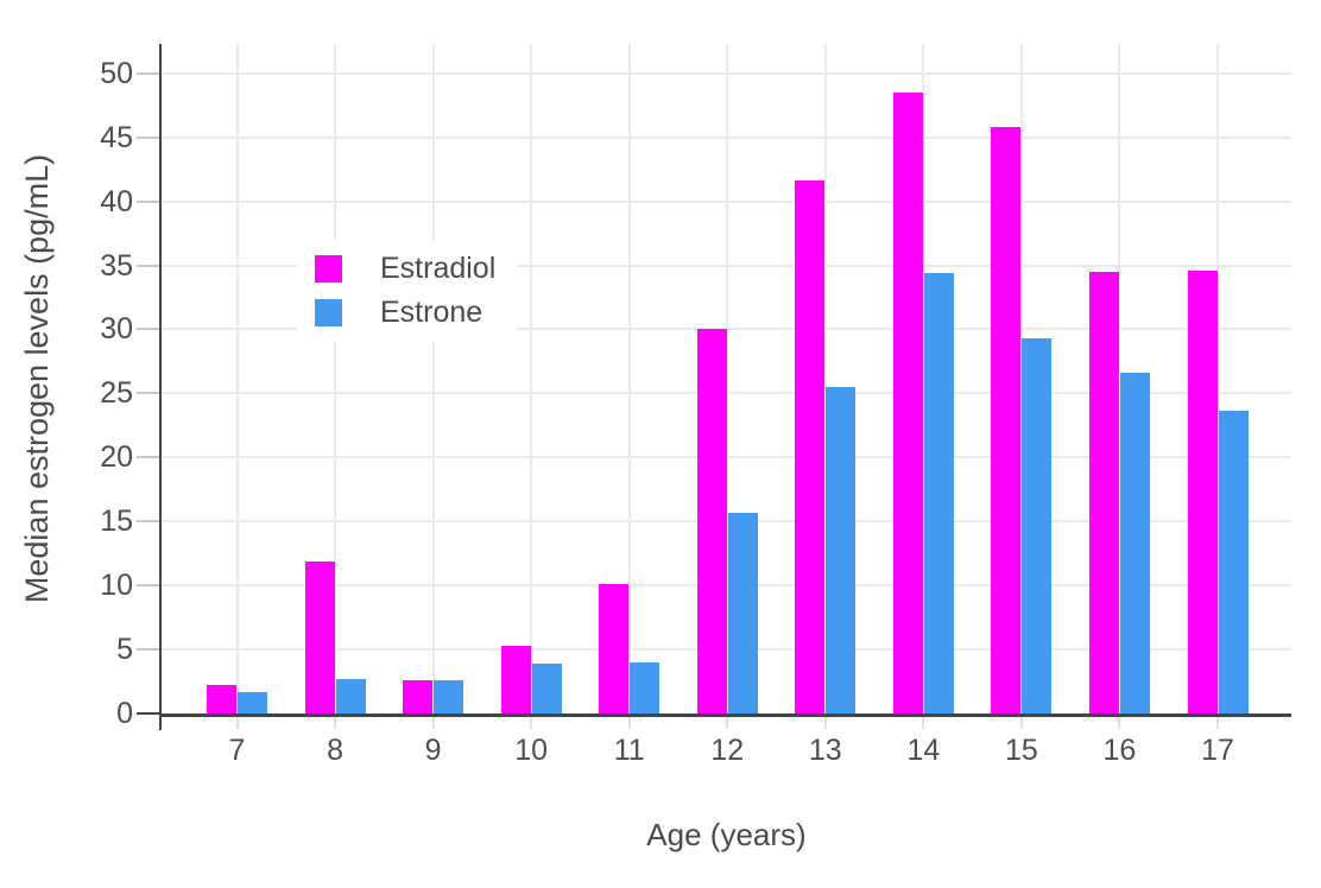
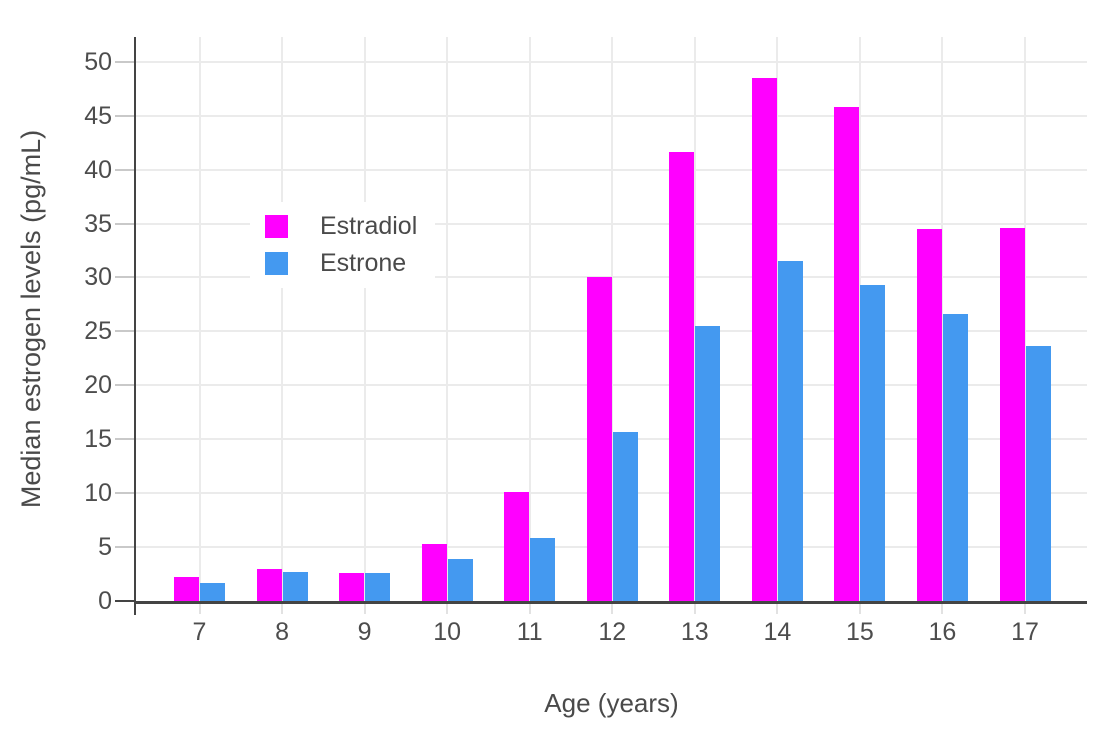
Estradiol/8: 11.9 -> 3.0
Estrone/11: 4.0 -> 5.8
Estrone/14: 34.4 -> 31.5
